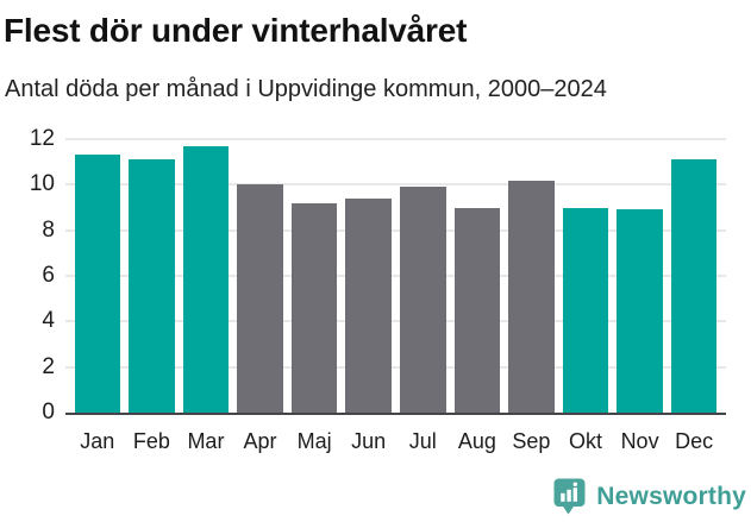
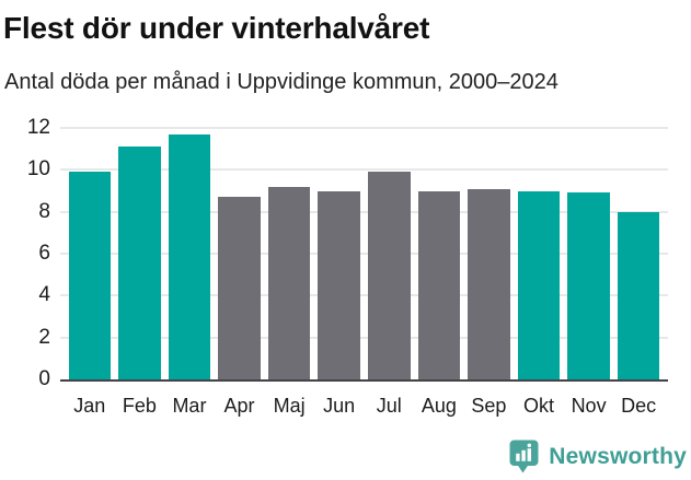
Jan: 11.3 -> 9.9
Apr: 10.0 -> 8.7
Jun: 9.4 -> 9.0
Sep: 10.2 -> 9.1
Dec: 11.1 -> 8.0
